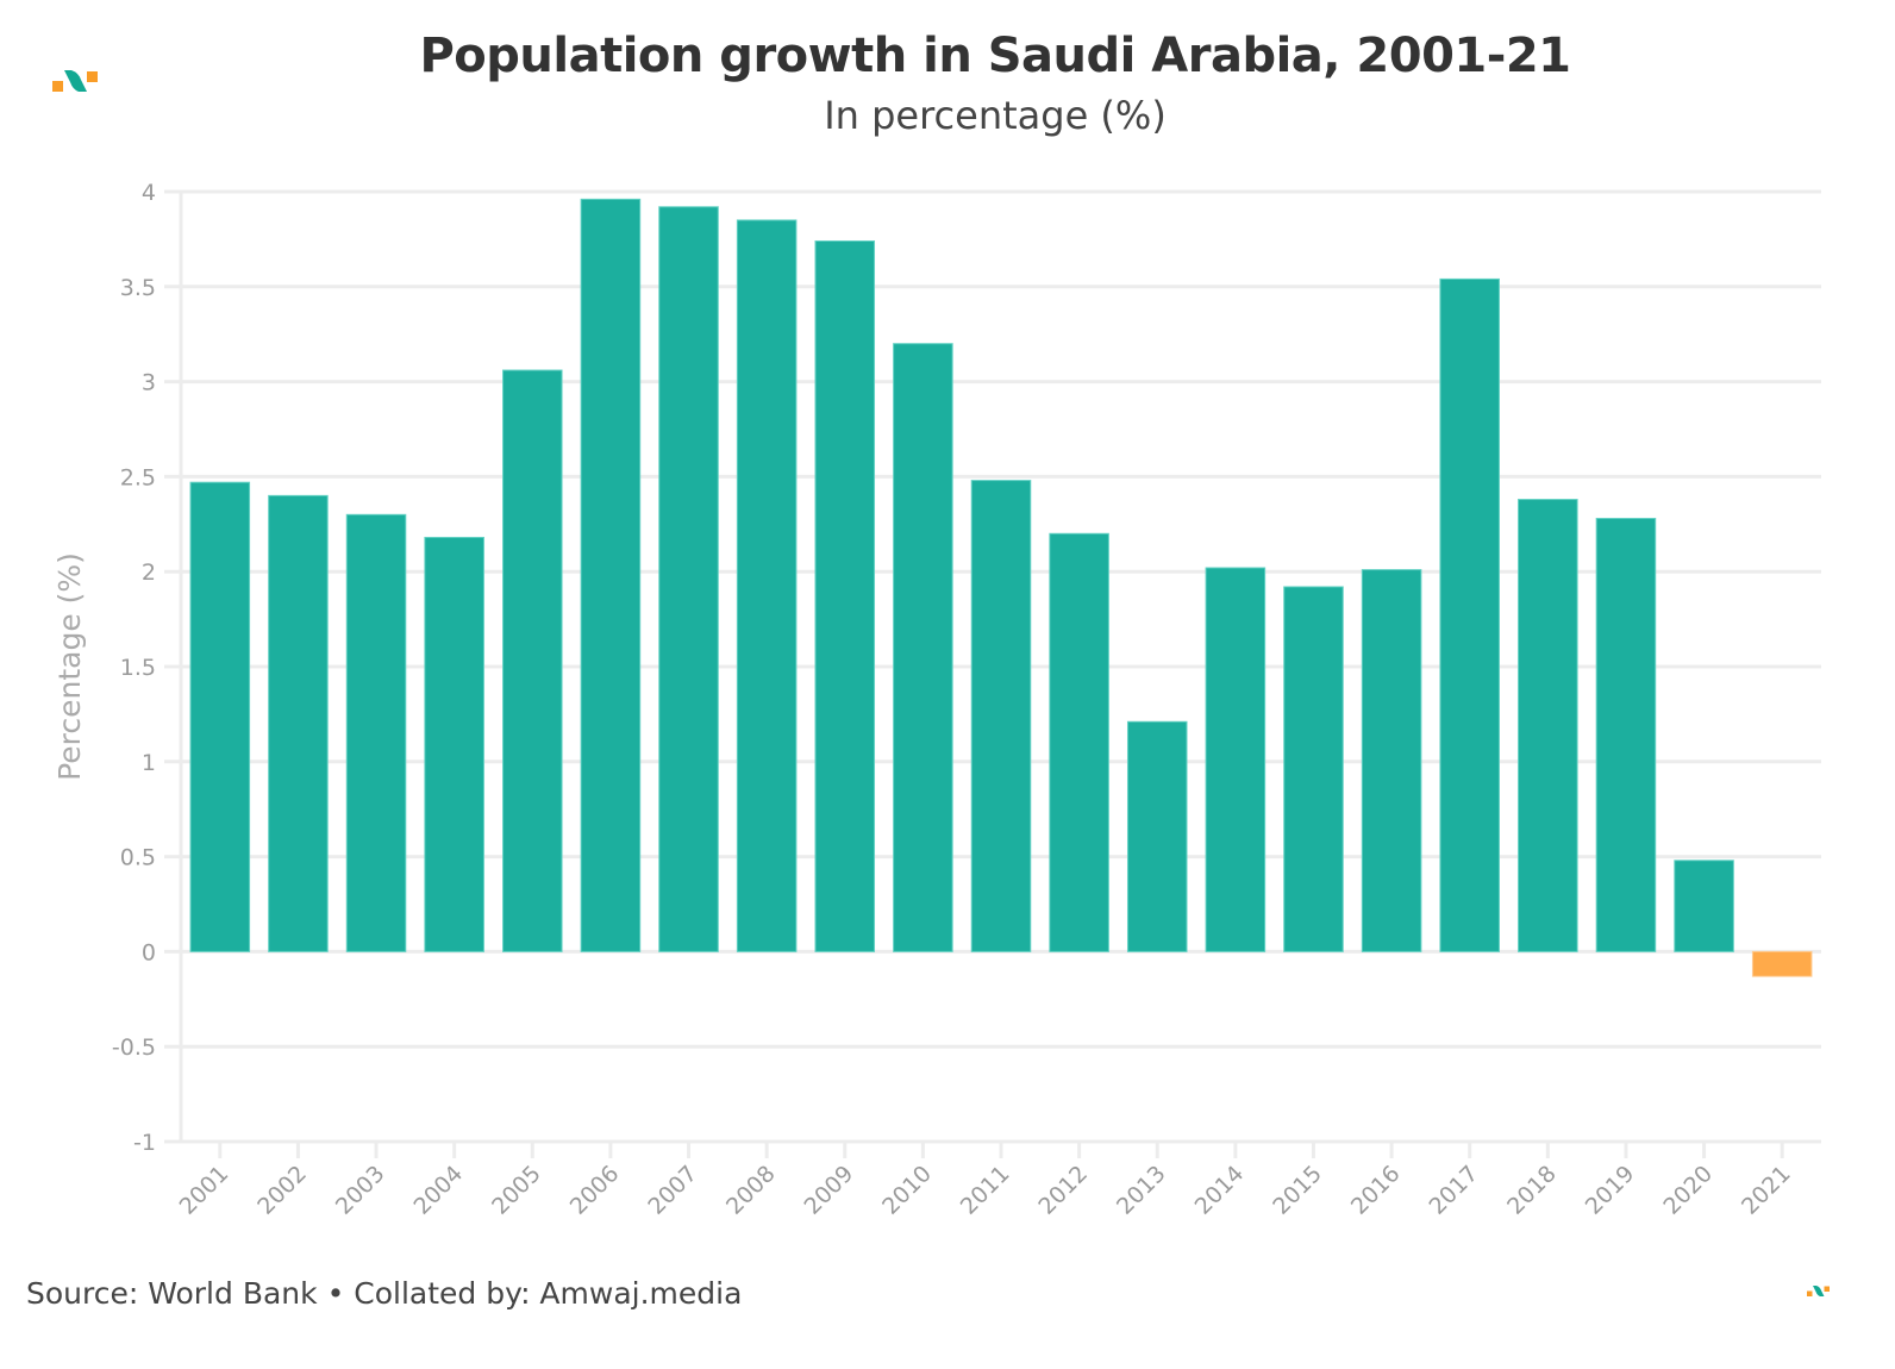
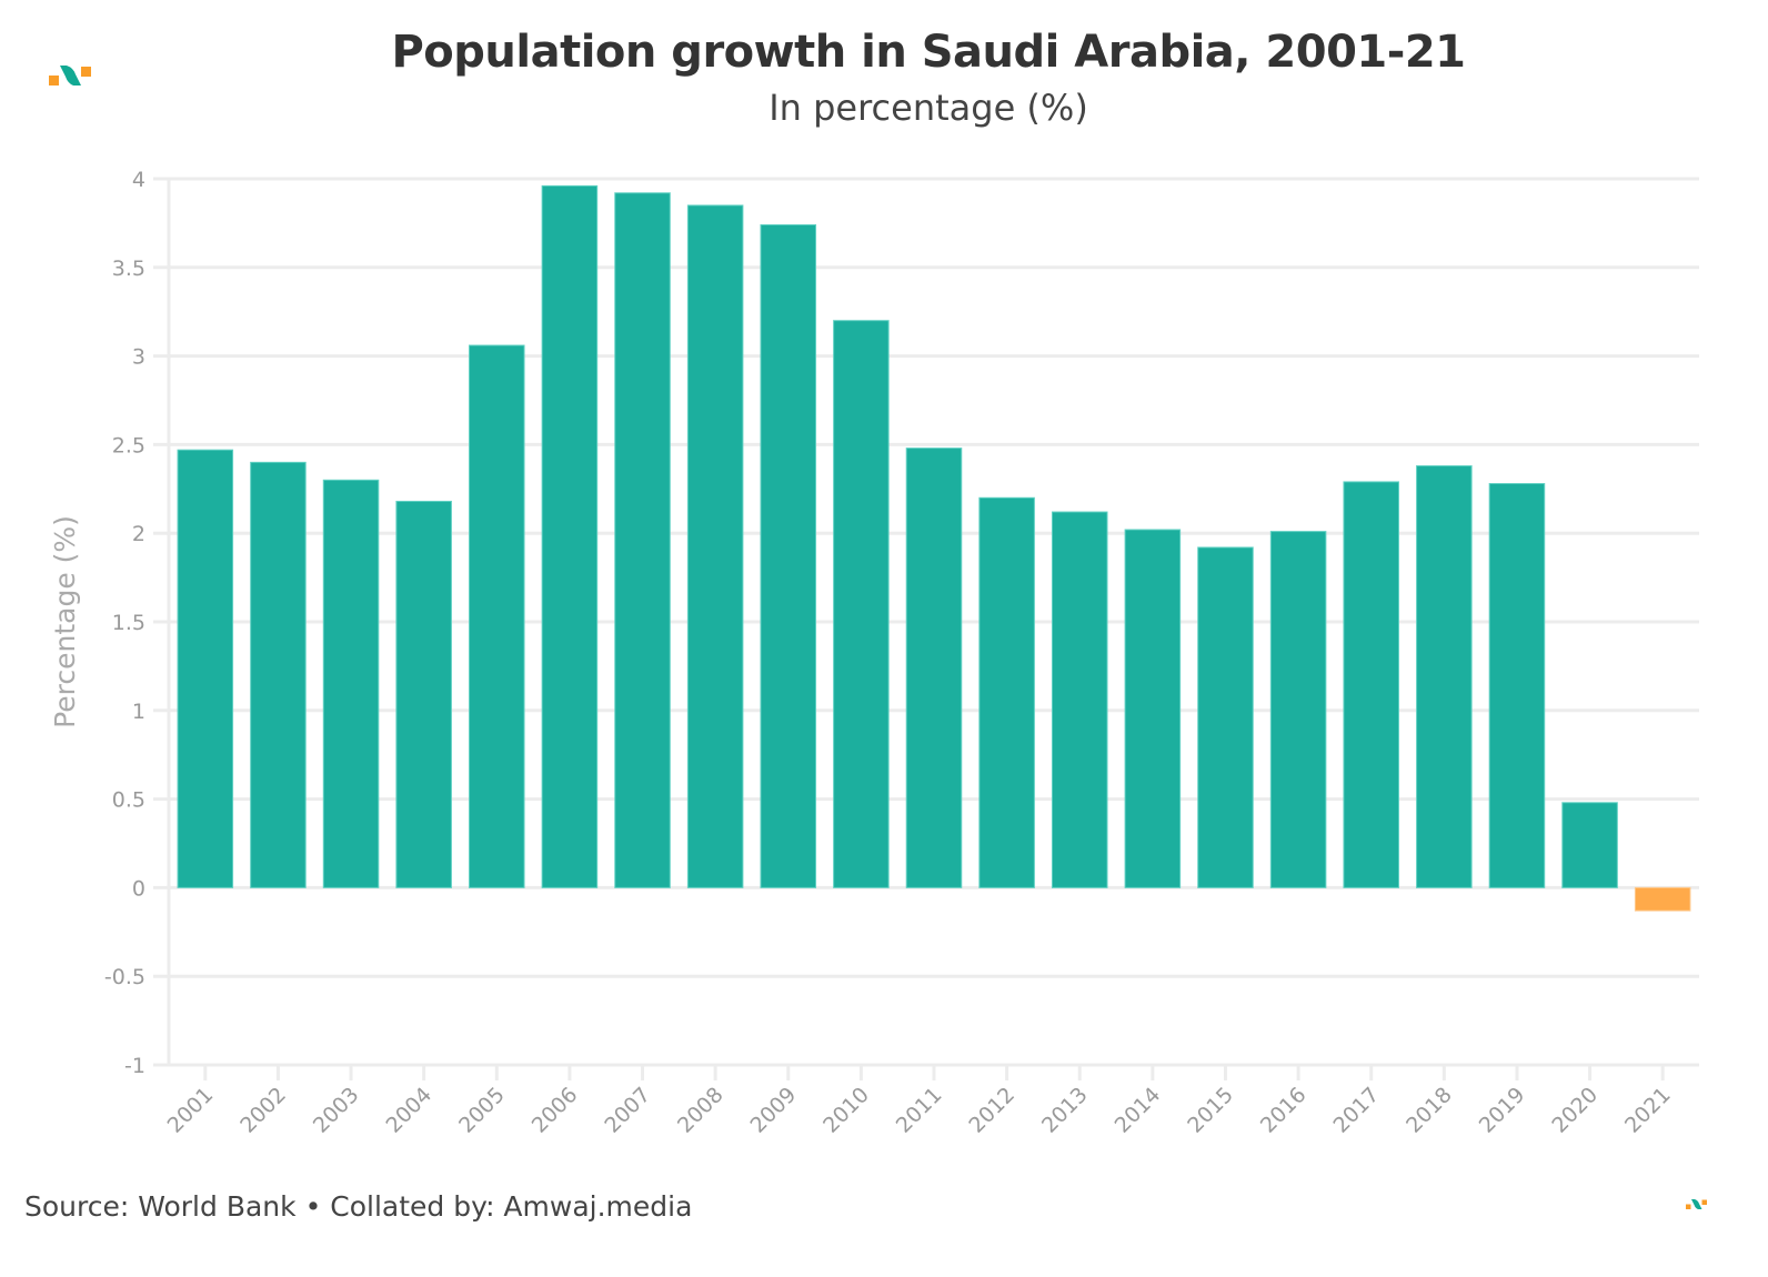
2013: 1.21 -> 2.12
2017: 3.54 -> 2.29
